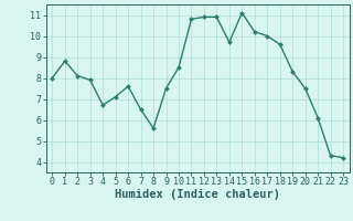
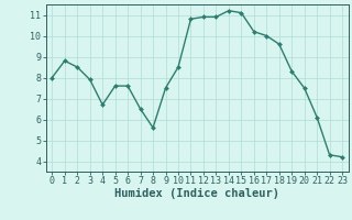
2: 8.1 -> 8.5
5: 7.1 -> 7.6
14: 9.7 -> 11.2
